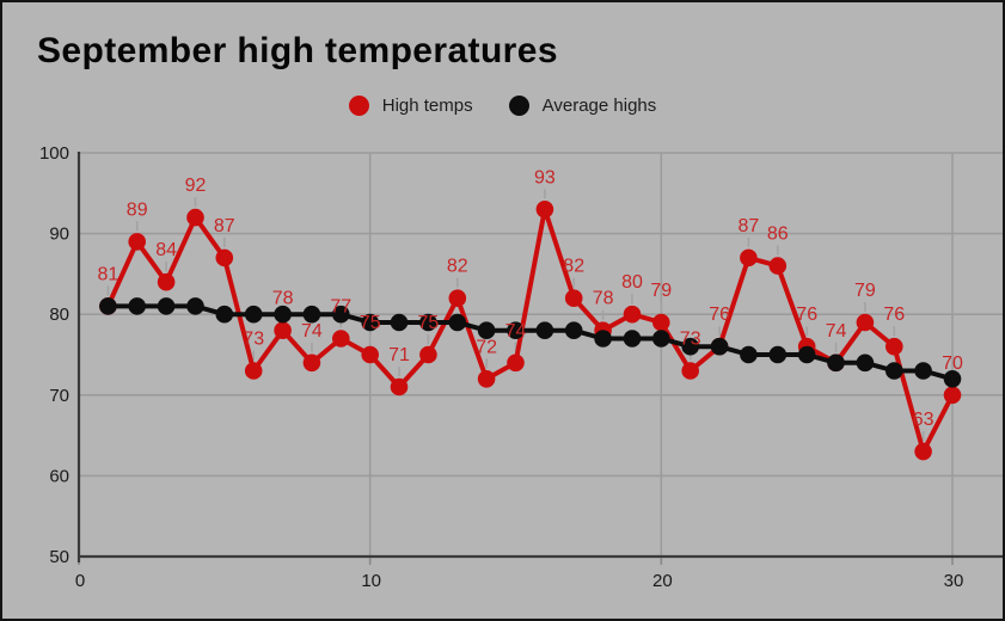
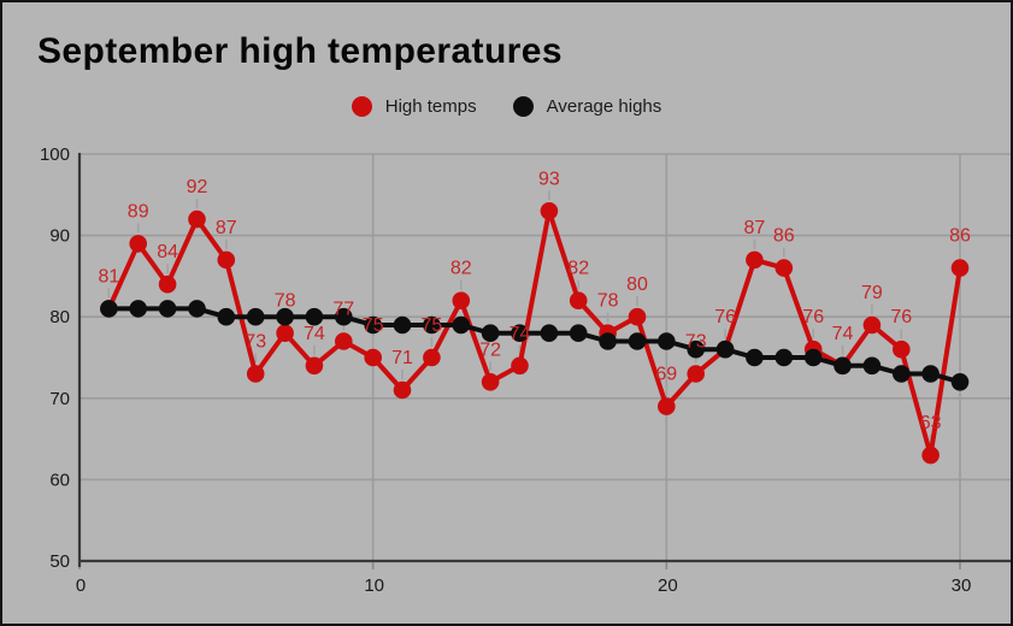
High temps/20: 79 -> 69
High temps/30: 70 -> 86
